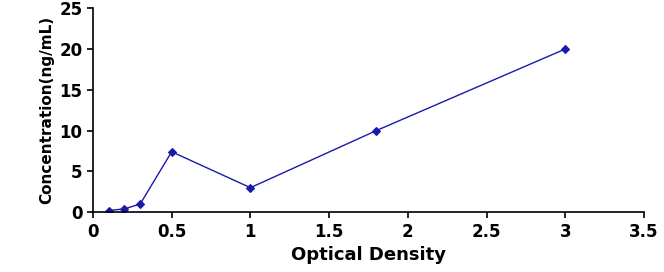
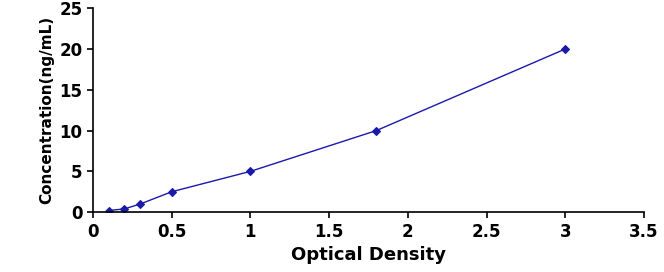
0.5: 7.4 -> 2.5
1: 3.0 -> 5.0
